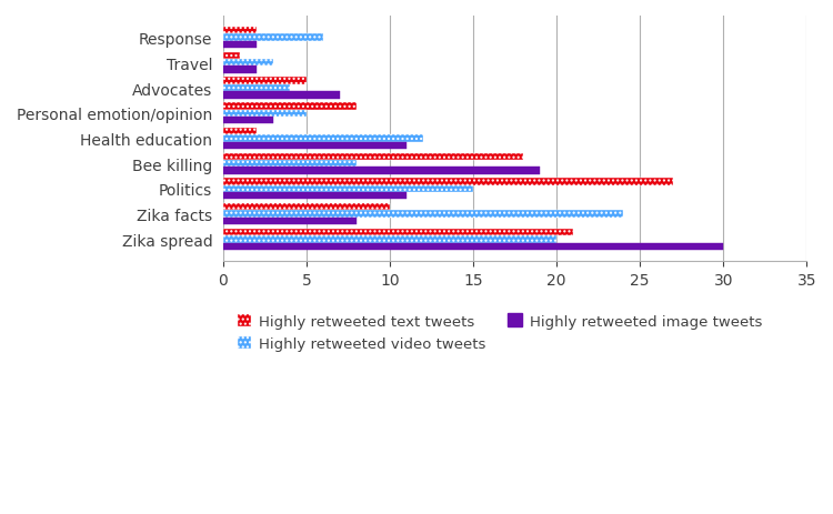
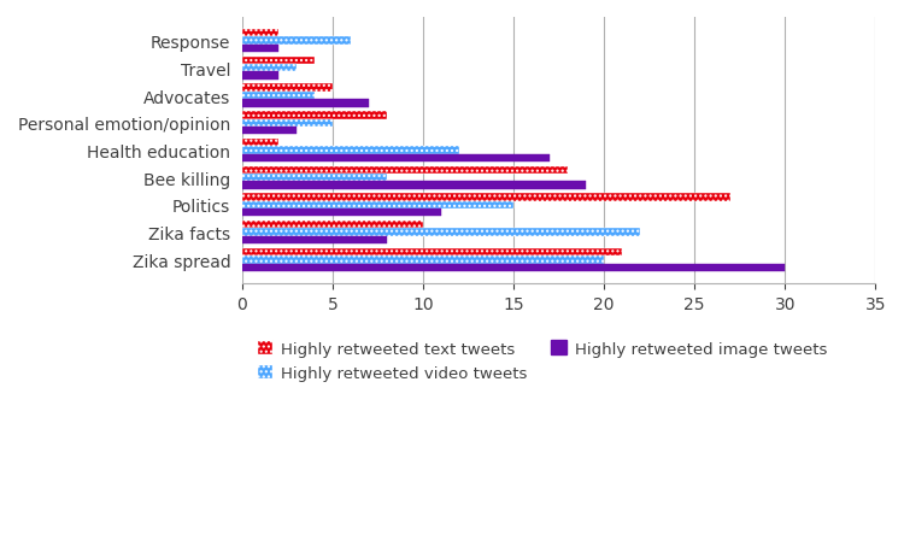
Highly retweeted text tweets/Travel: 1 -> 4
Highly retweeted image tweets/Health education: 11 -> 17
Highly retweeted video tweets/Zika facts: 24 -> 22
